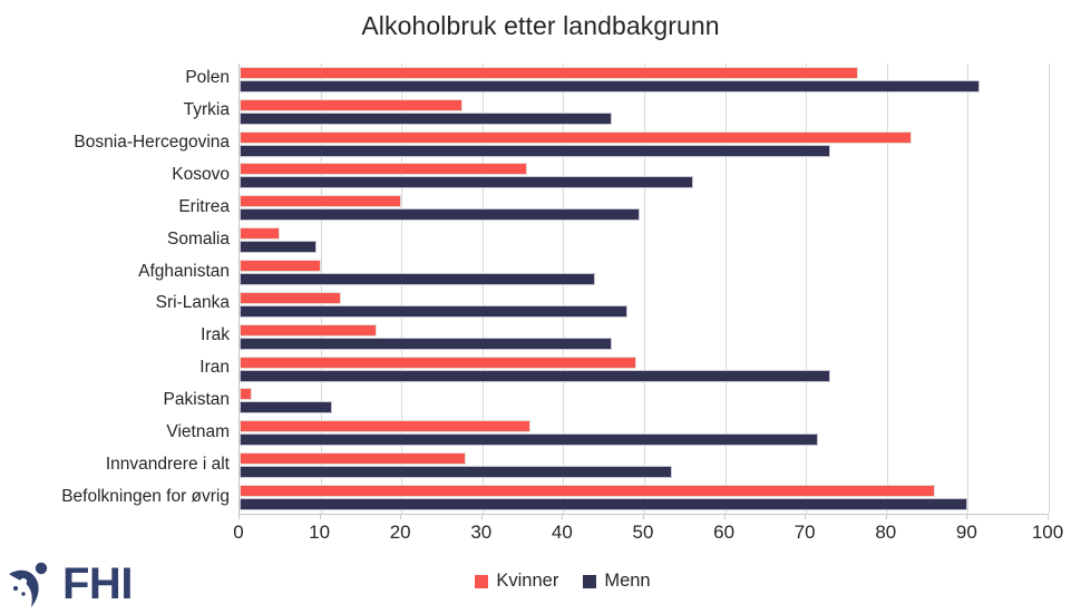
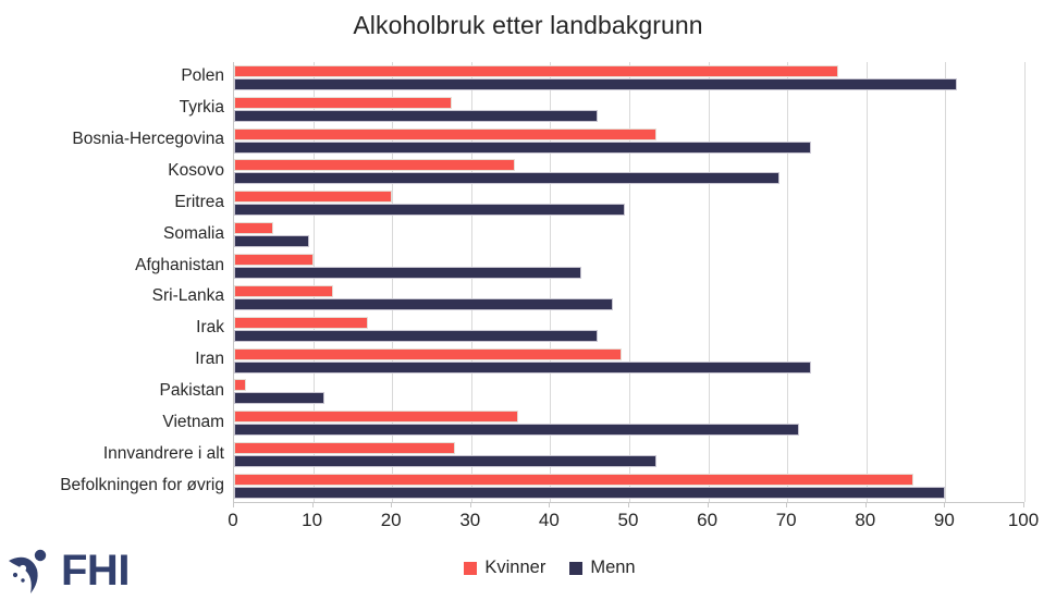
Kvinner/Bosnia-Hercegovina: 83 -> 54
Menn/Kosovo: 56 -> 69
